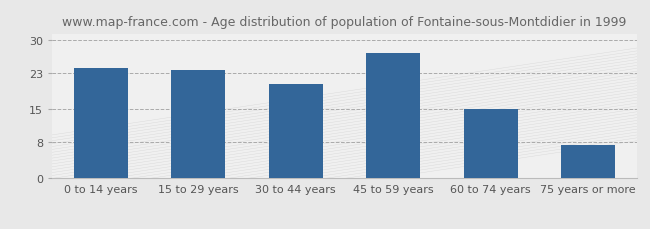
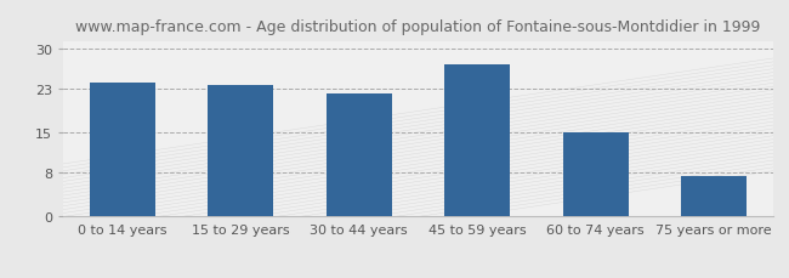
30 to 44 years: 20.5 -> 22.0
